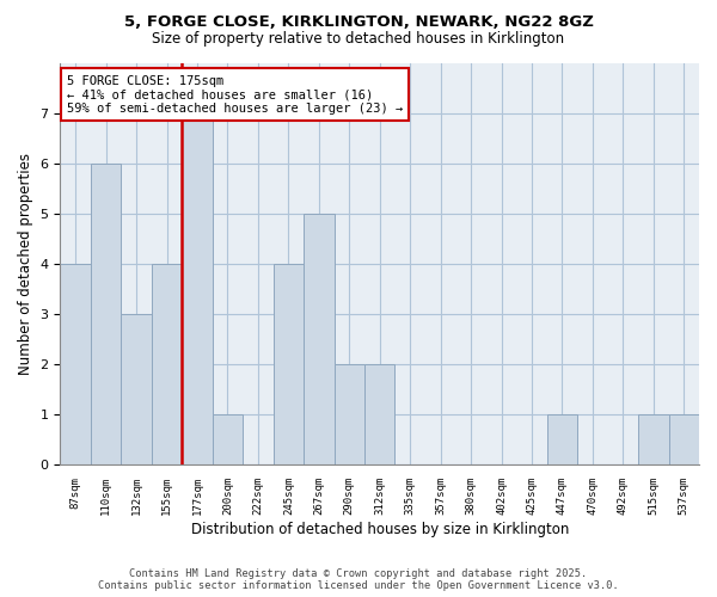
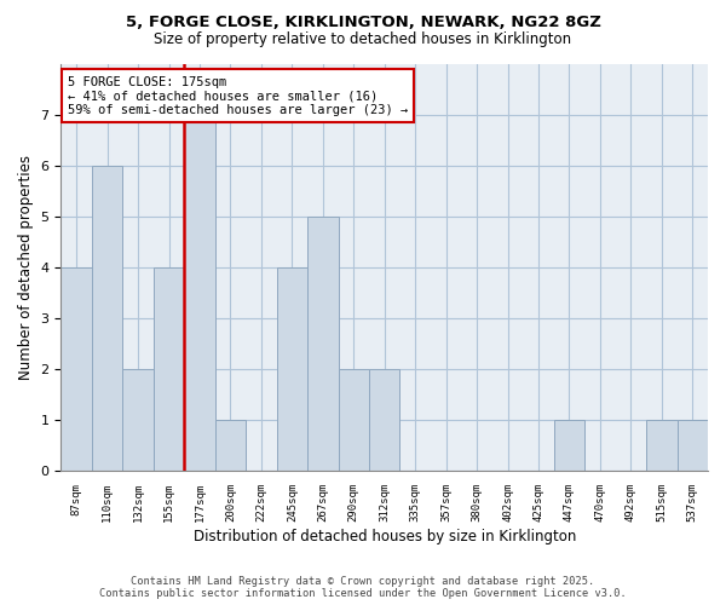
132sqm: 3 -> 2
